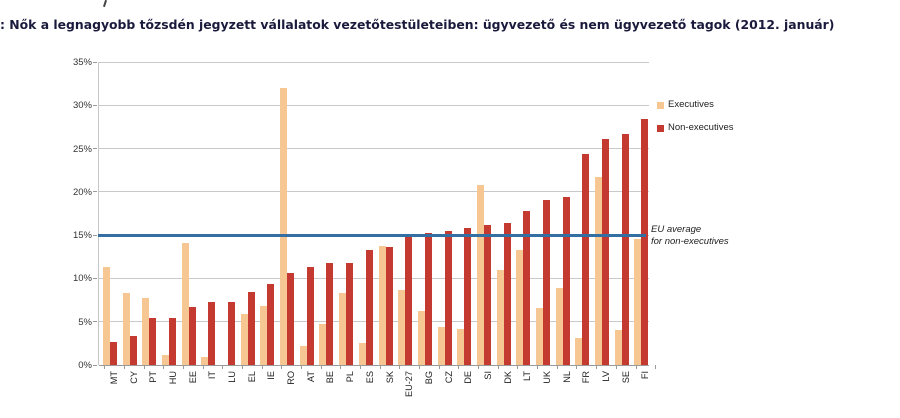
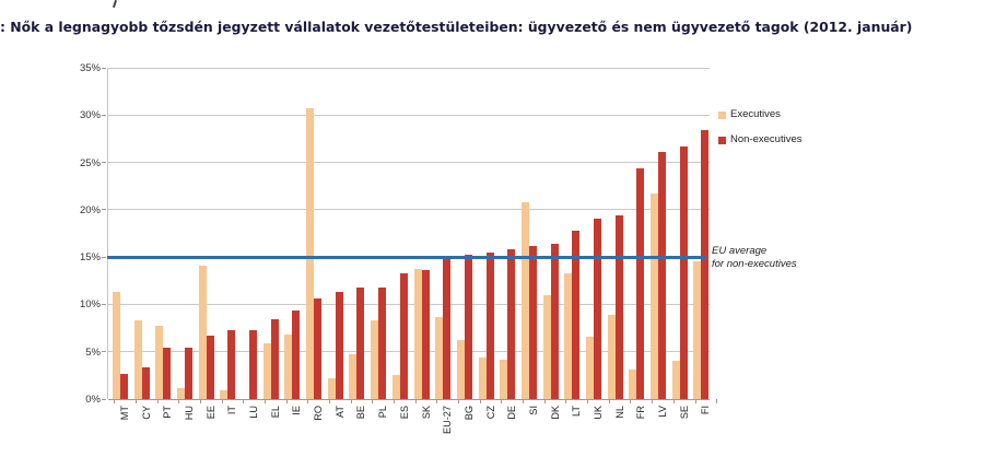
Executives/RO: 32% -> 31%
